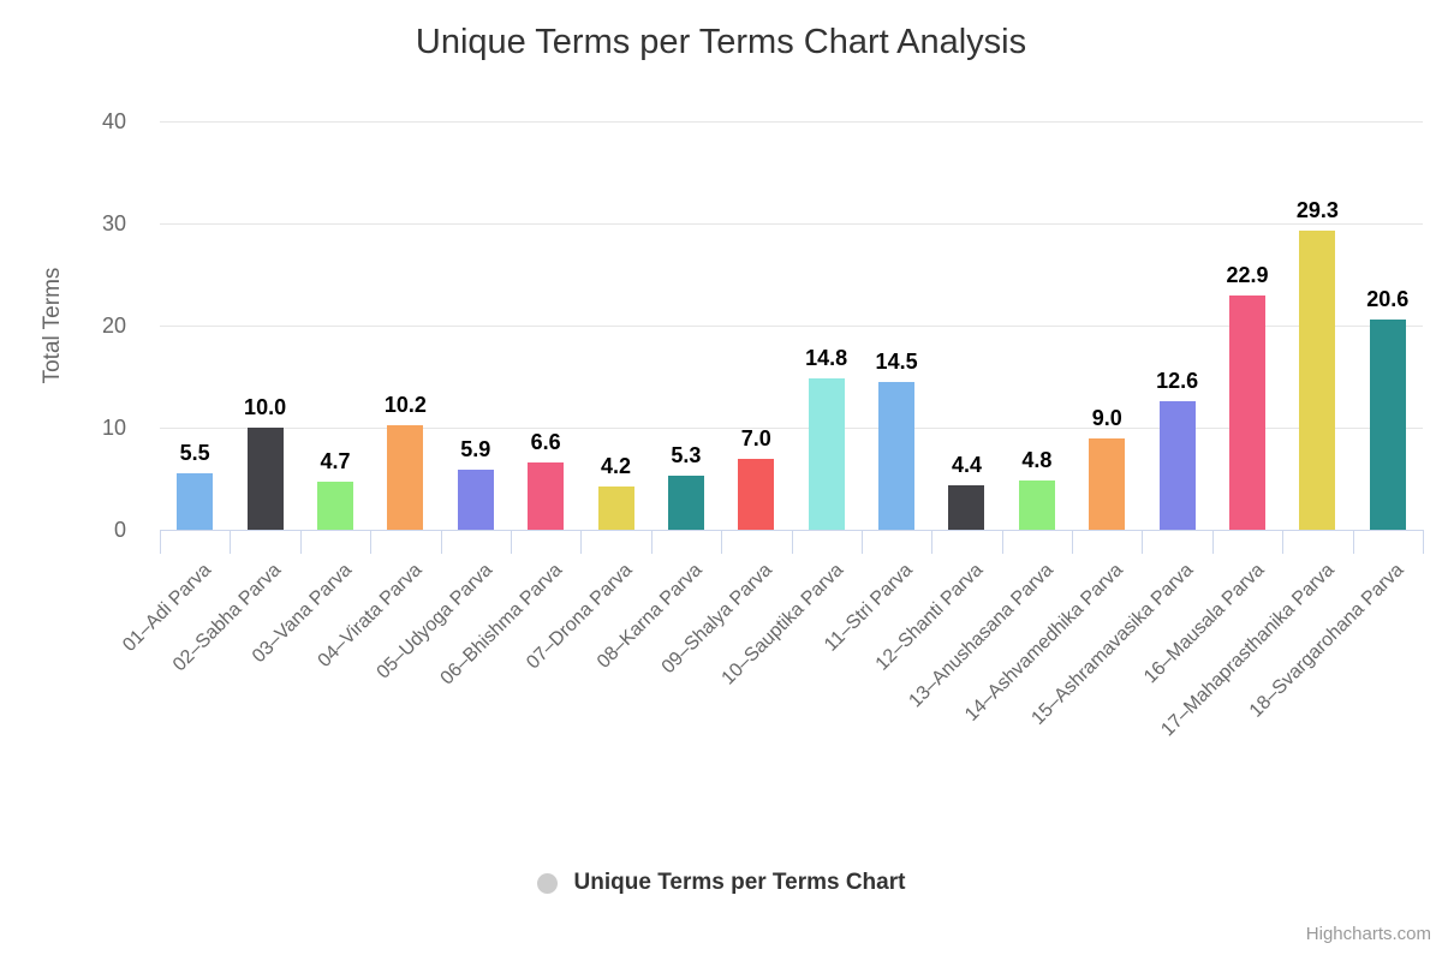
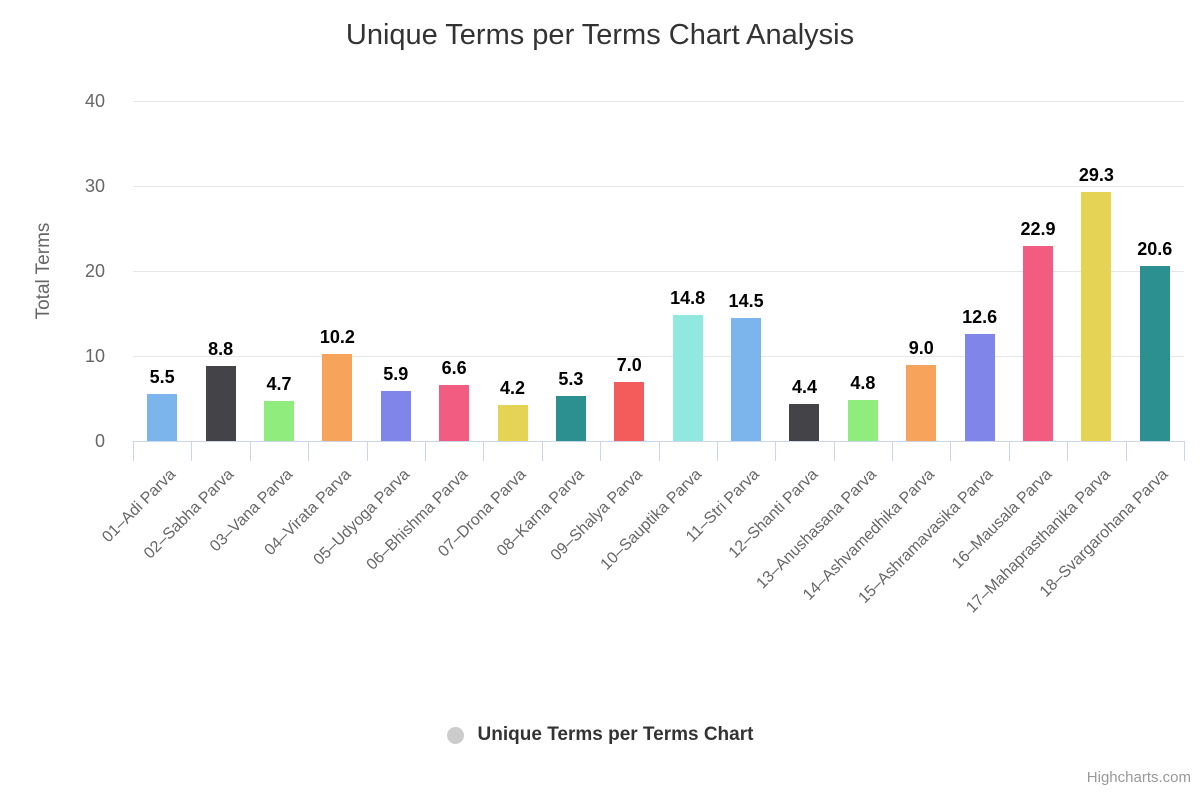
02–Sabha Parva: 10.0 -> 8.8
